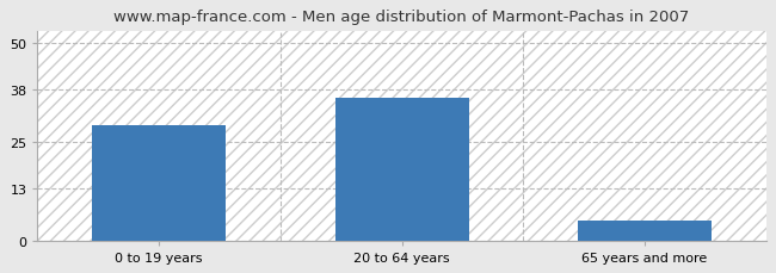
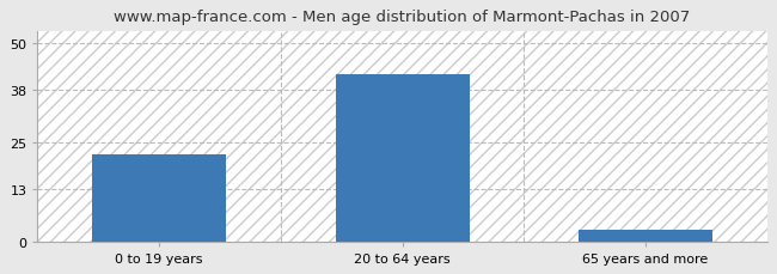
0 to 19 years: 29 -> 22
20 to 64 years: 36 -> 42
65 years and more: 5 -> 3
